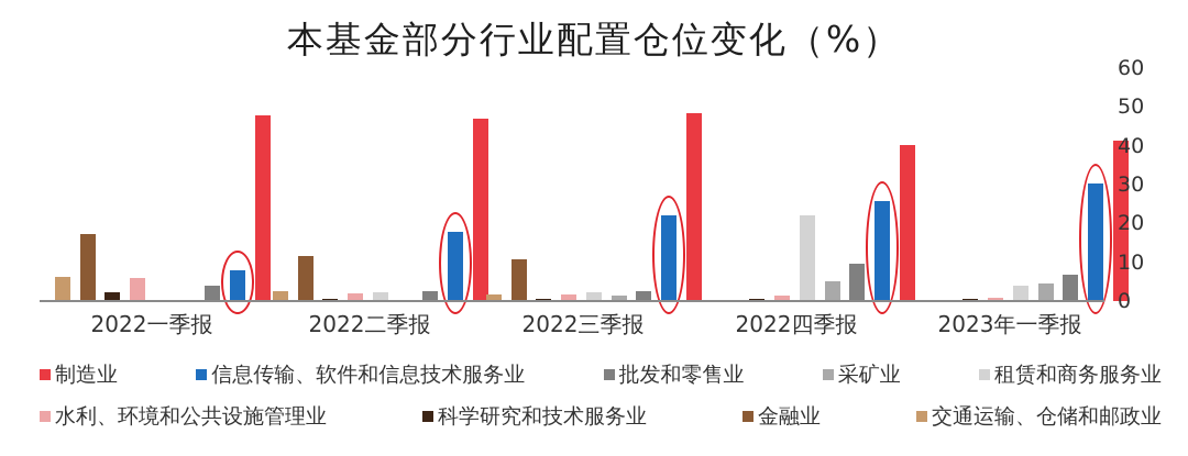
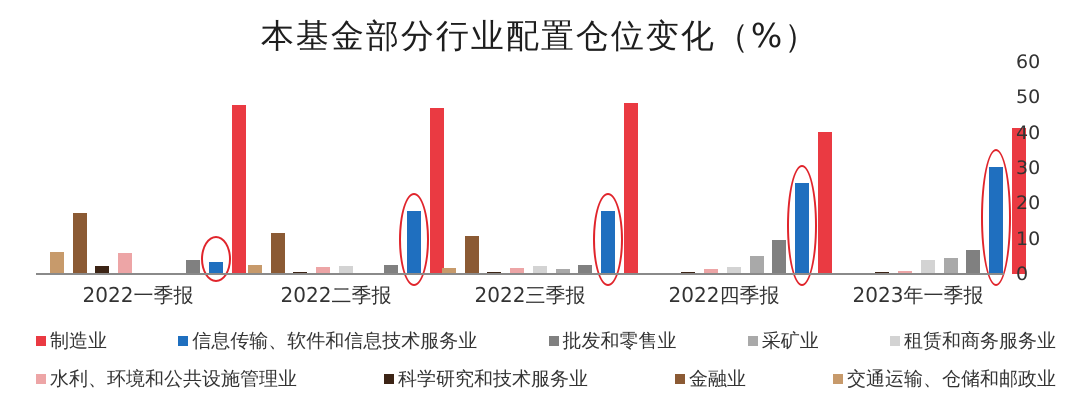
信息传输、软件和信息技术服务业/2022一季报: 8 -> 3
信息传输、软件和信息技术服务业/2022三季报: 22 -> 18
租赁和商务服务业/2022四季报: 22 -> 2
